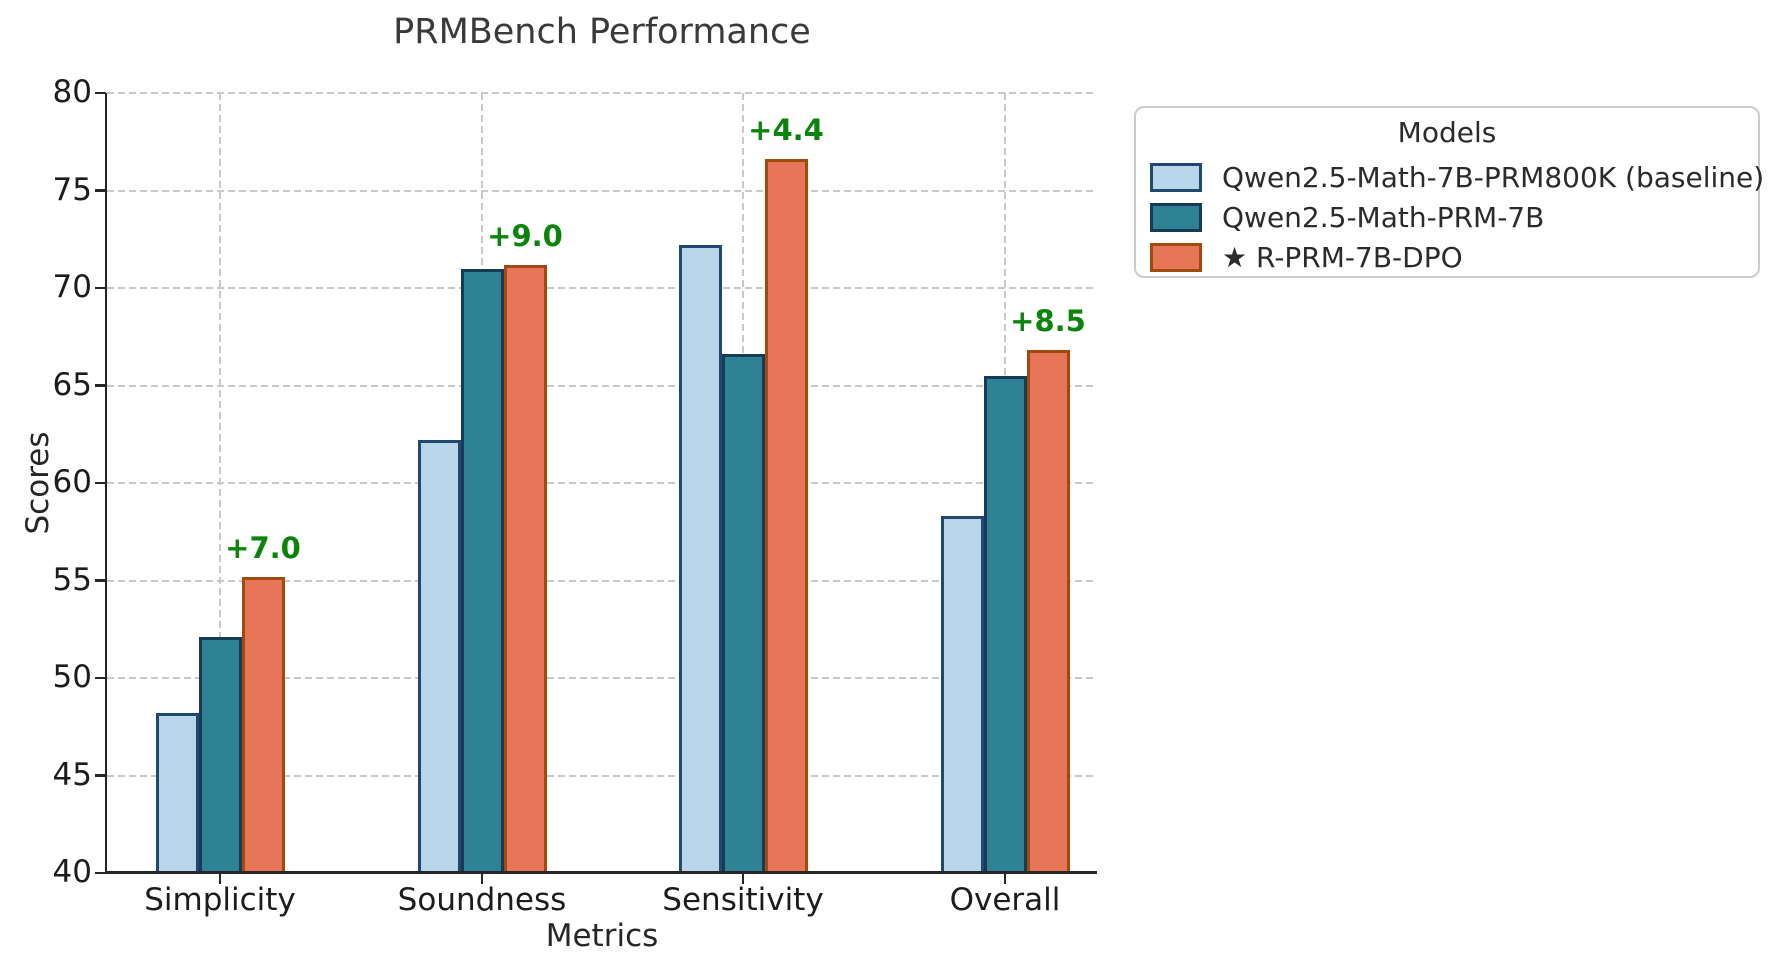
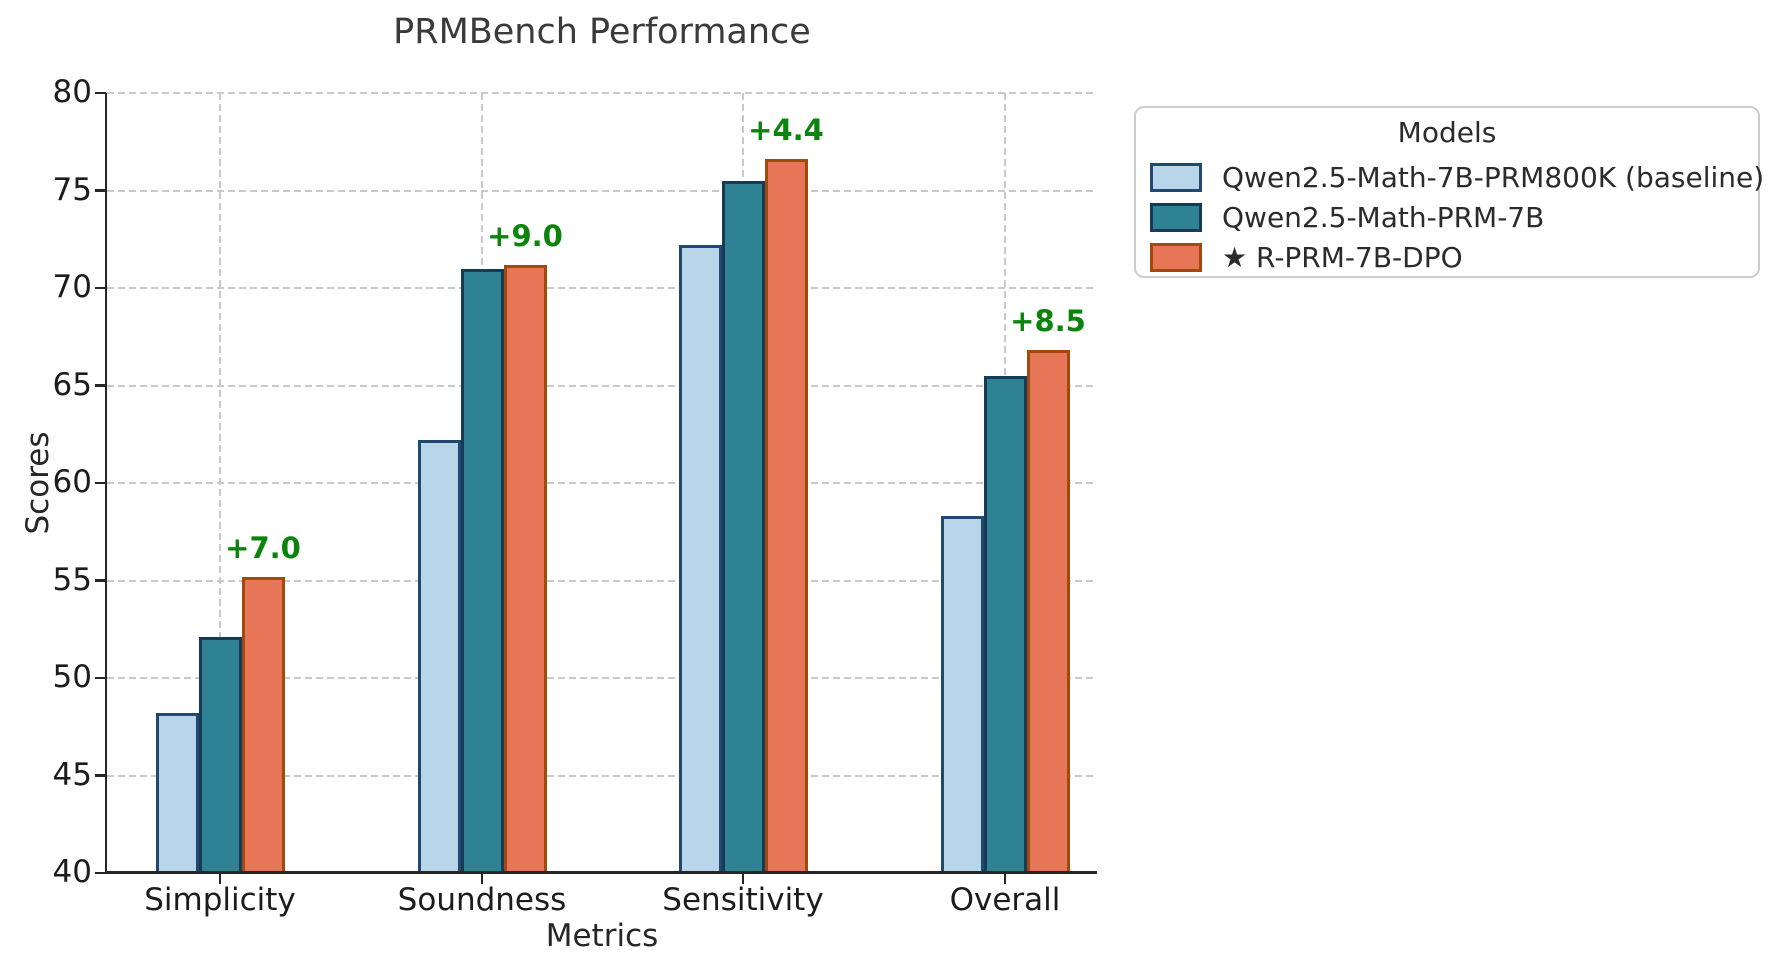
Qwen2.5-Math-PRM-7B/Sensitivity: 66.6 -> 75.5
